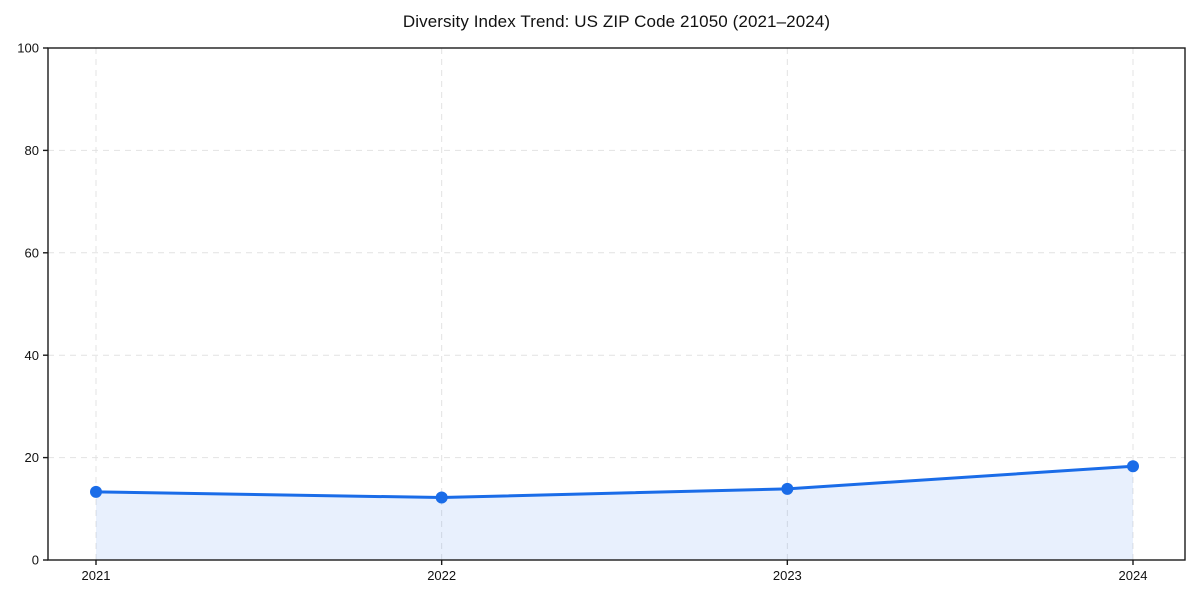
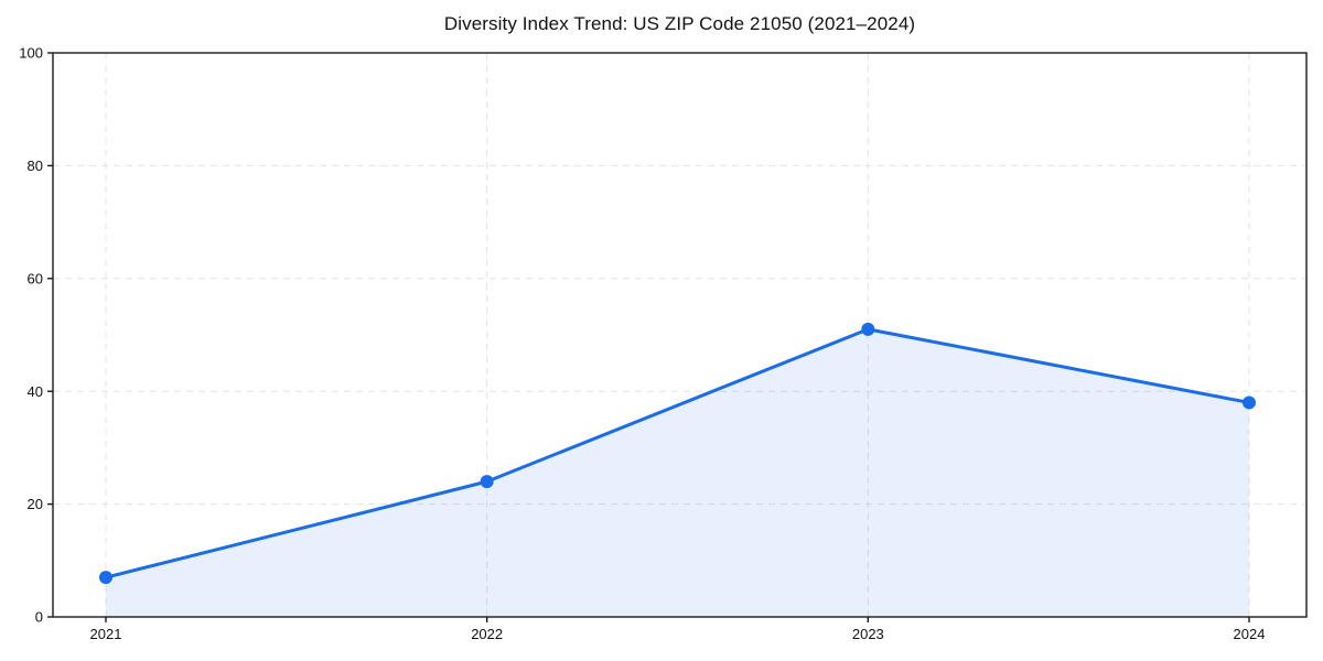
2021: 13 -> 7
2022: 12 -> 24
2023: 14 -> 51
2024: 18 -> 38
